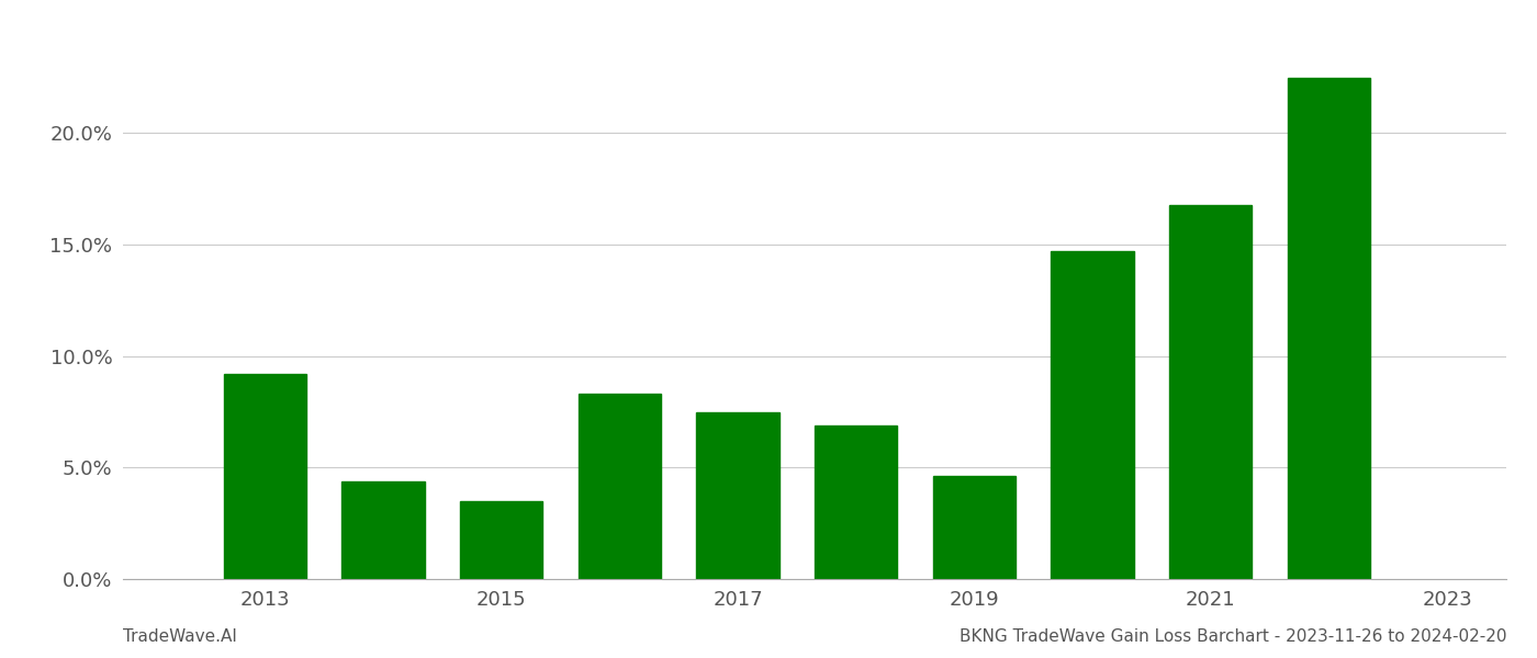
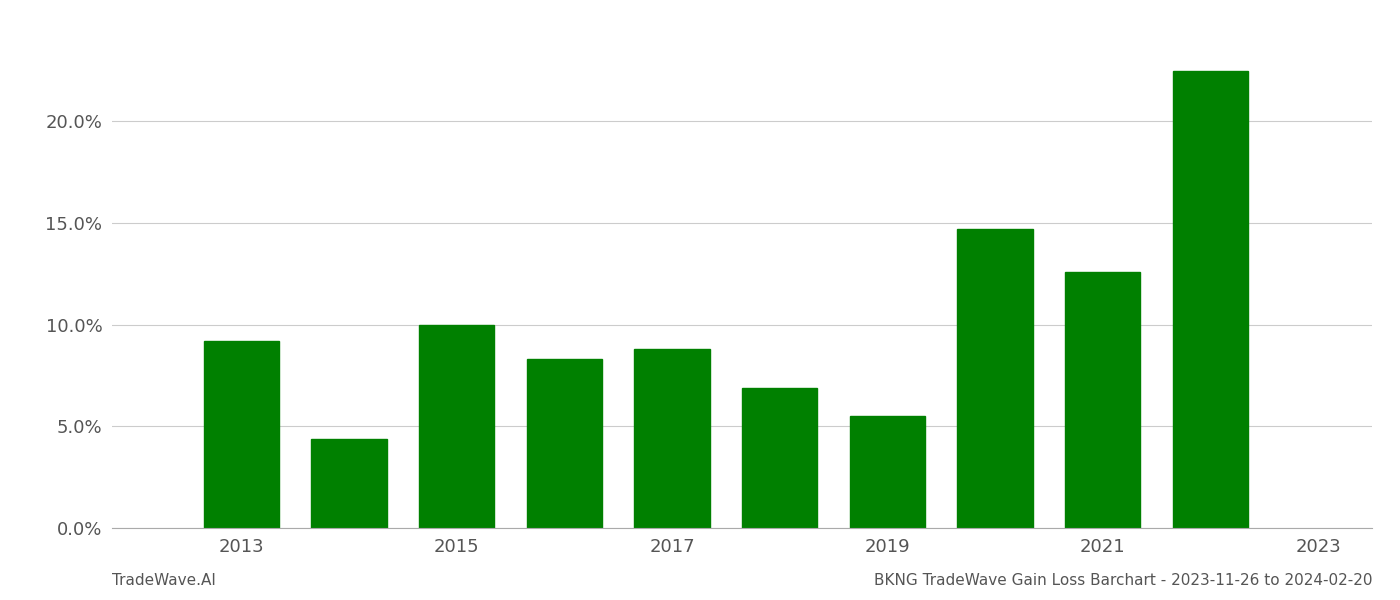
2015: 3.5% -> 10.0%
2017: 7.5% -> 8.8%
2019: 4.6% -> 5.5%
2021: 16.8% -> 12.6%
